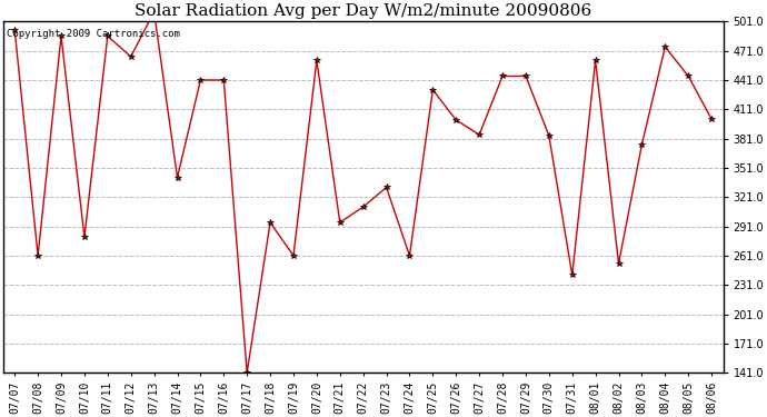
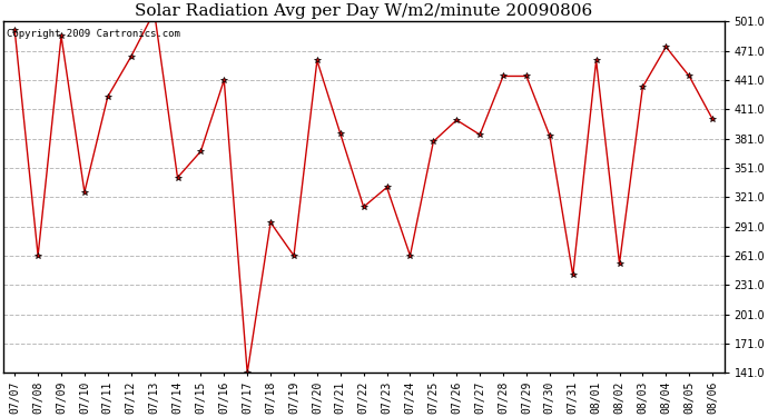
07/10: 280 -> 326
07/11: 486 -> 424
07/15: 441 -> 368
07/21: 295 -> 386
07/25: 431 -> 378
08/03: 375 -> 434
